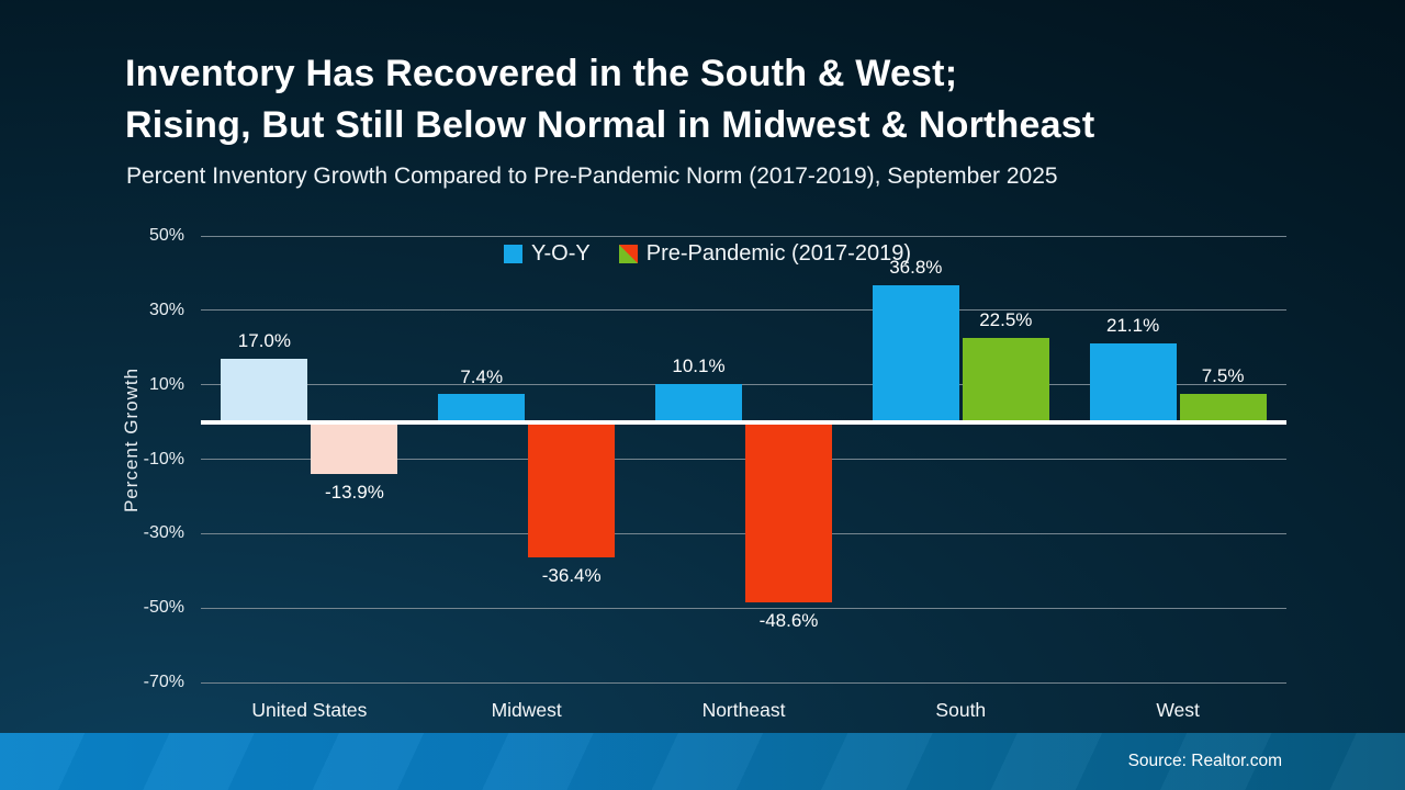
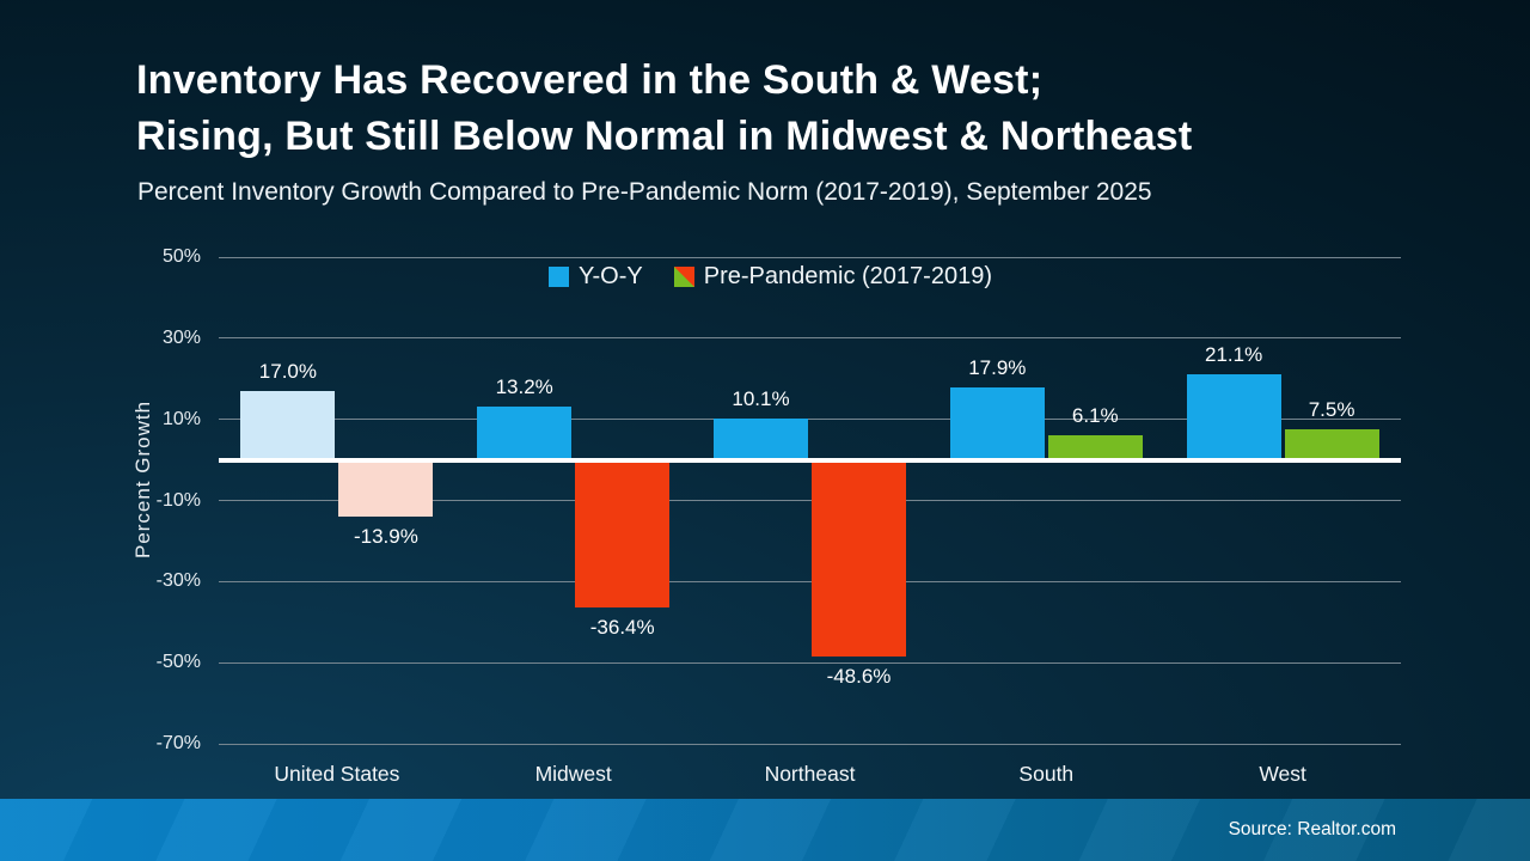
Y-O-Y/Midwest: 7.4% -> 13.2%
Y-O-Y/South: 36.8% -> 17.9%
Pre-Pandemic (2017-2019)/South: 22.5% -> 6.1%
